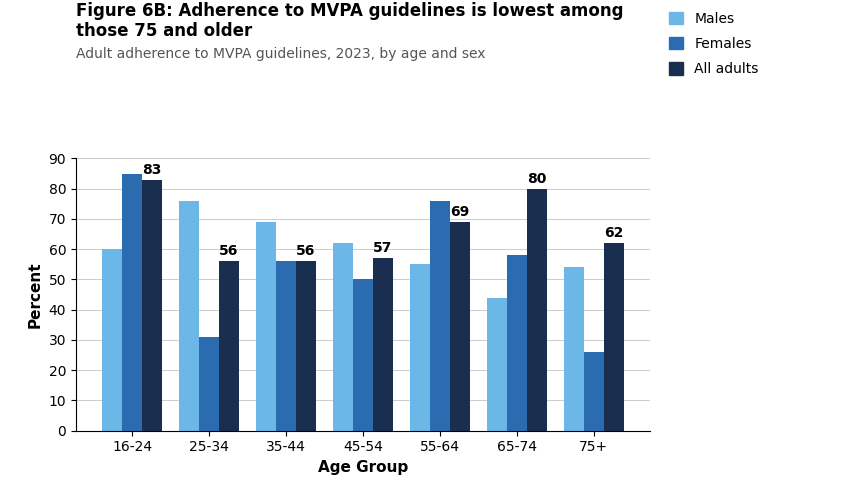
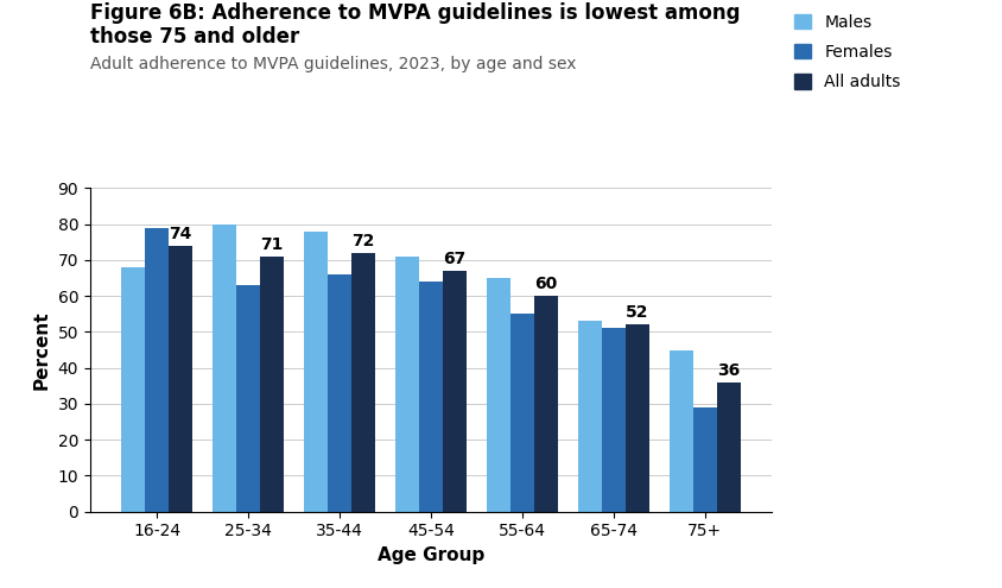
Males/16-24: 60 -> 68
Females/16-24: 85 -> 79
All adults/16-24: 83 -> 74
Males/25-34: 76 -> 80
Females/25-34: 31 -> 63
All adults/25-34: 56 -> 71
Males/35-44: 69 -> 78
Females/35-44: 56 -> 66
All adults/35-44: 56 -> 72
Males/45-54: 62 -> 71
Females/45-54: 50 -> 64
All adults/45-54: 57 -> 67
Males/55-64: 55 -> 65
Females/55-64: 76 -> 55
All adults/55-64: 69 -> 60
Males/65-74: 44 -> 53
Females/65-74: 58 -> 51
All adults/65-74: 80 -> 52
Males/75+: 54 -> 45
Females/75+: 26 -> 29
All adults/75+: 62 -> 36
